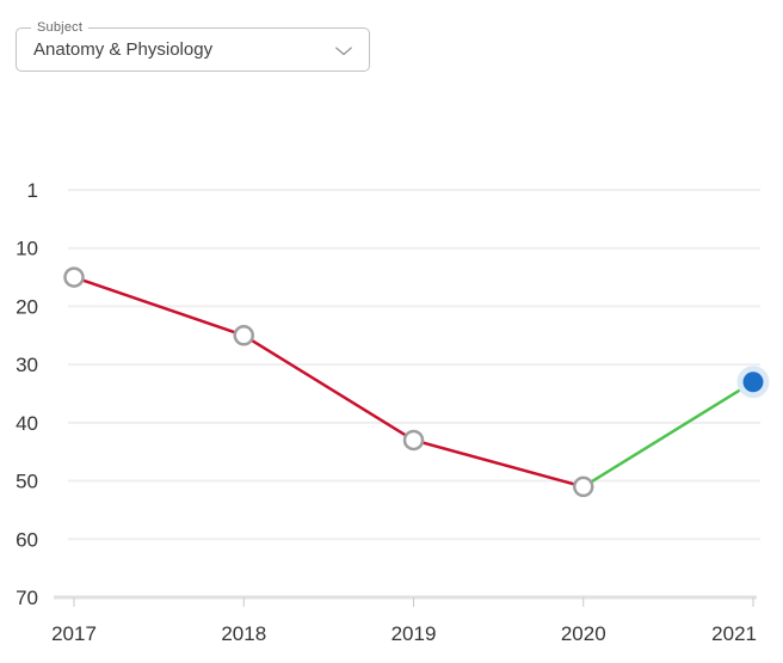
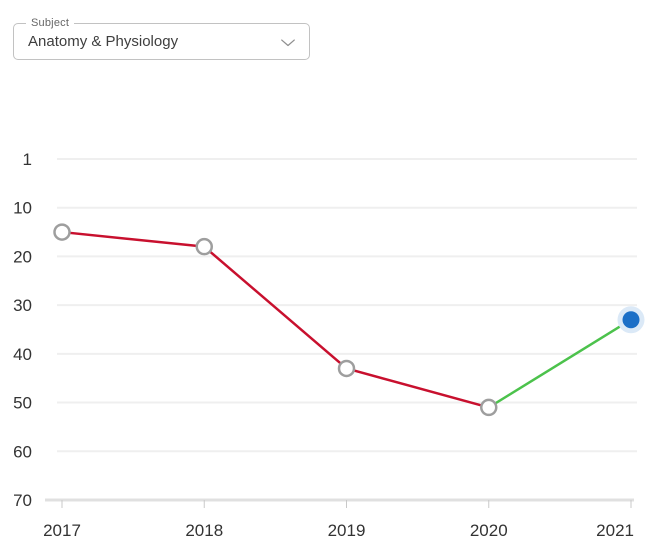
2018: 25 -> 18
